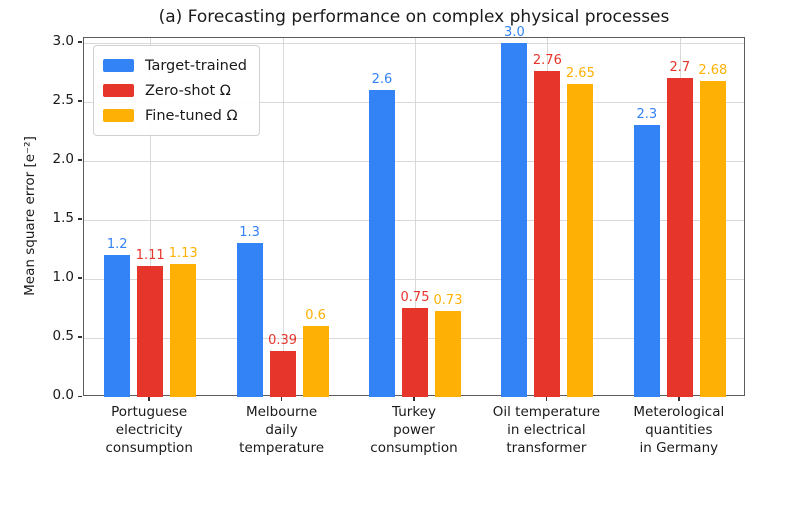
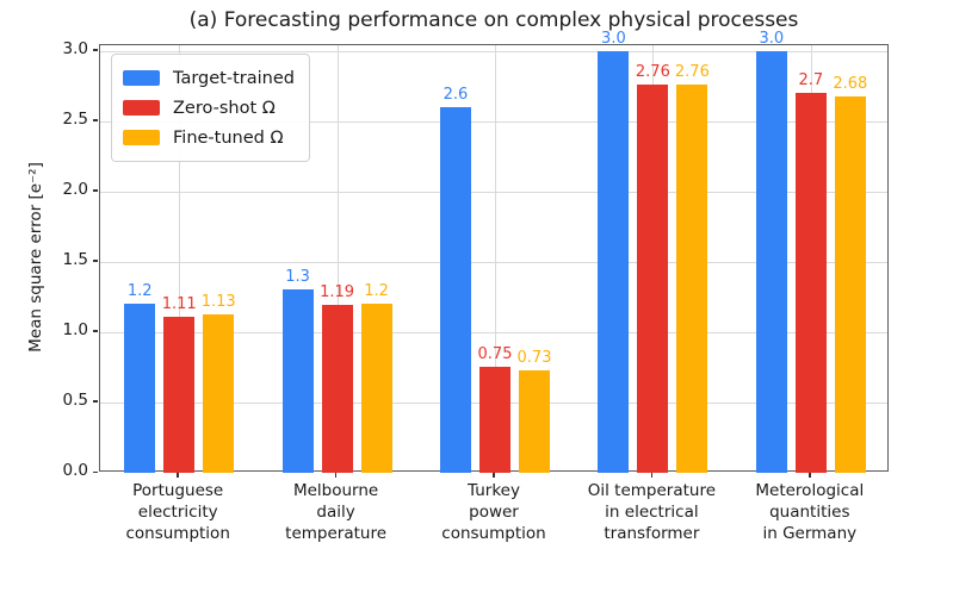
Zero-shot Ω/Melbourne daily temperature: 0.39 -> 1.19
Fine-tuned Ω/Melbourne daily temperature: 0.6 -> 1.2
Fine-tuned Ω/Oil temperature in electrical transformer: 2.65 -> 2.76
Target-trained/Meterological quantities in Germany: 2.3 -> 3.0
